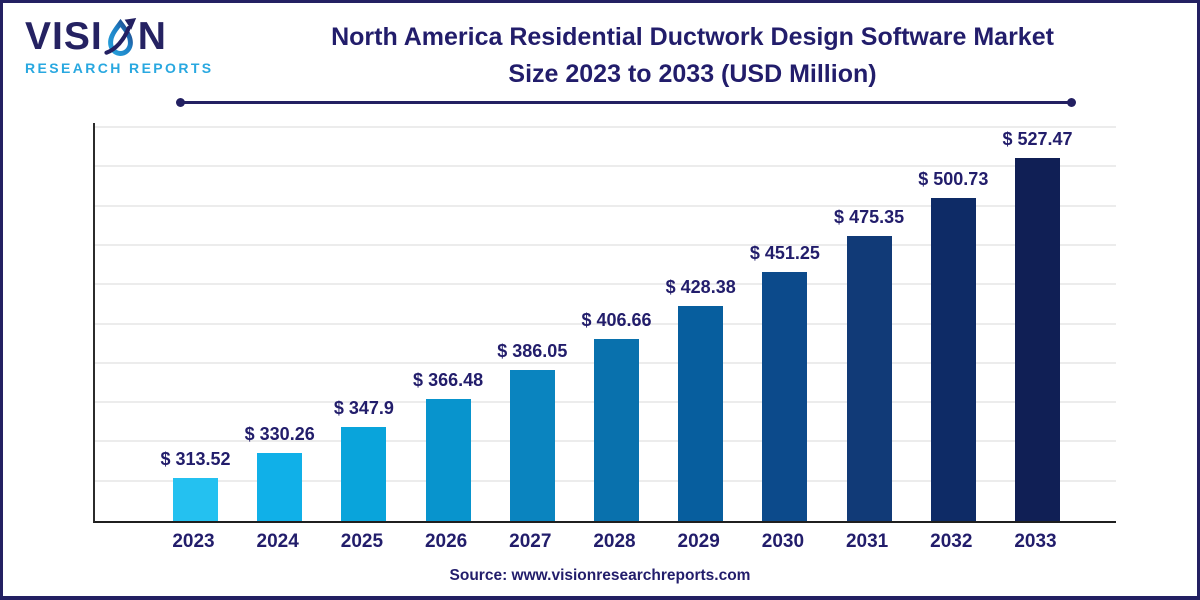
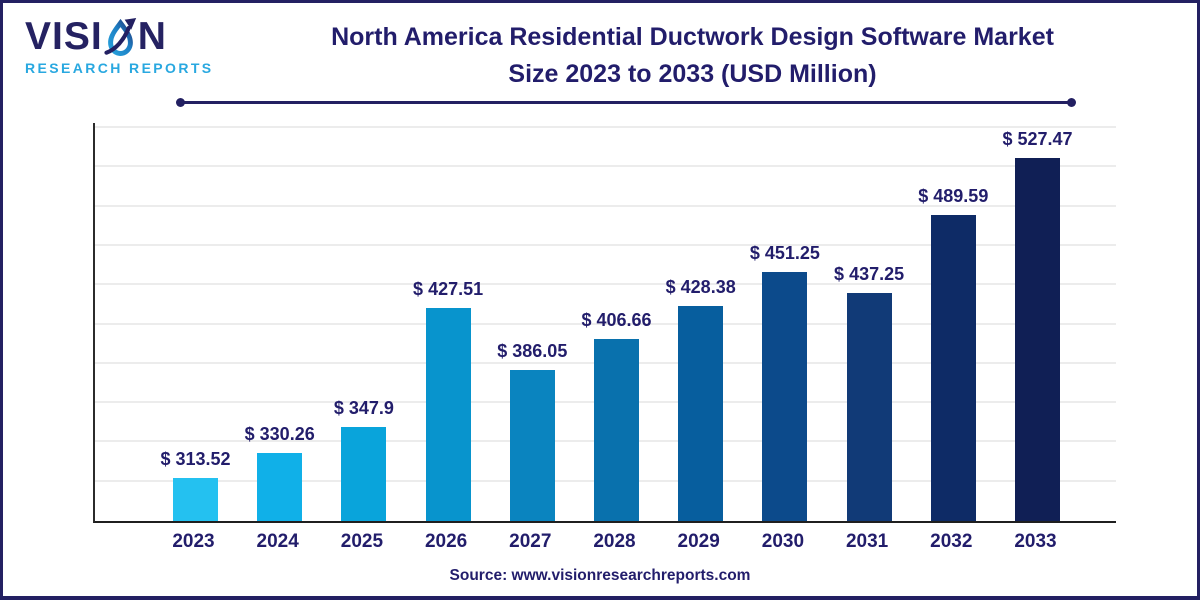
2026: 366.48 -> 427.51
2031: 475.35 -> 437.25
2032: 500.73 -> 489.59
